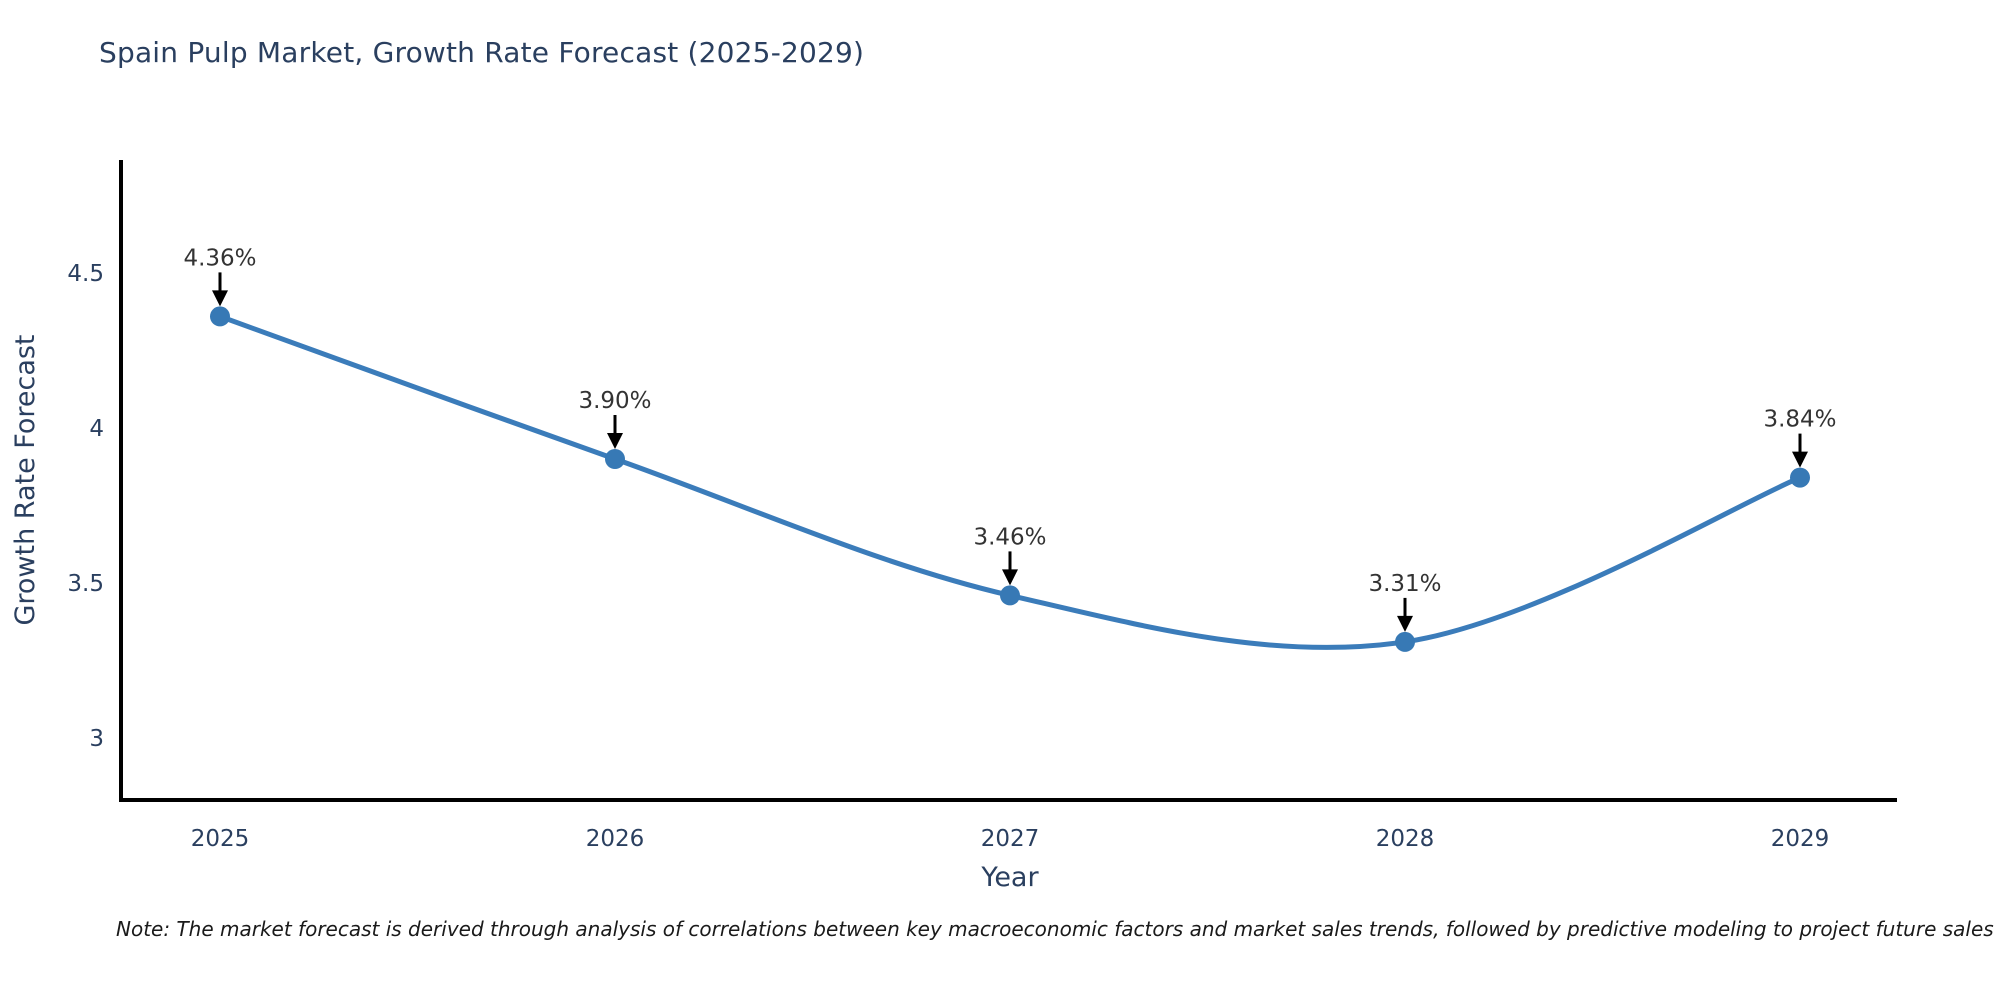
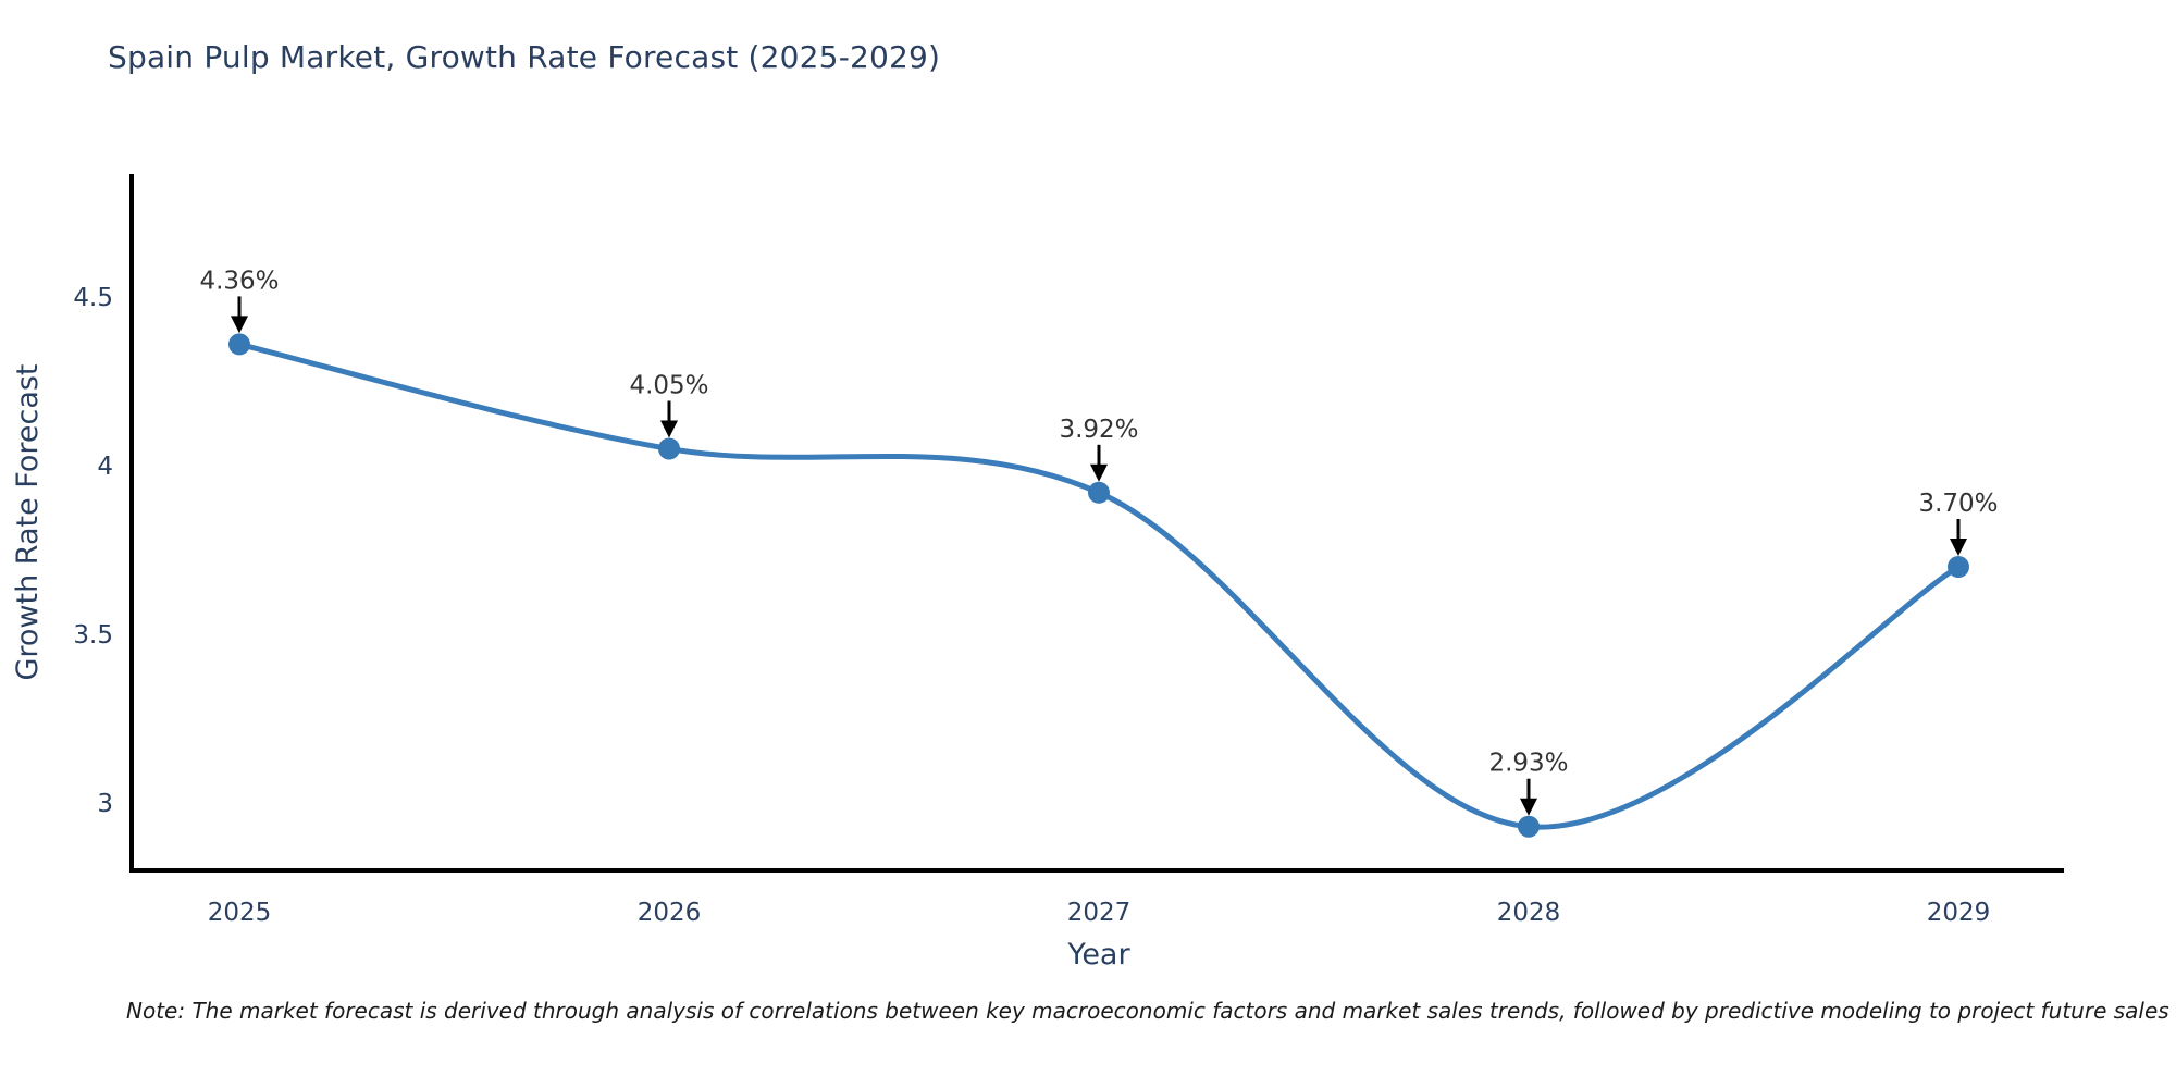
2026: 3.90% -> 4.05%
2027: 3.46% -> 3.92%
2028: 3.31% -> 2.93%
2029: 3.84% -> 3.70%
